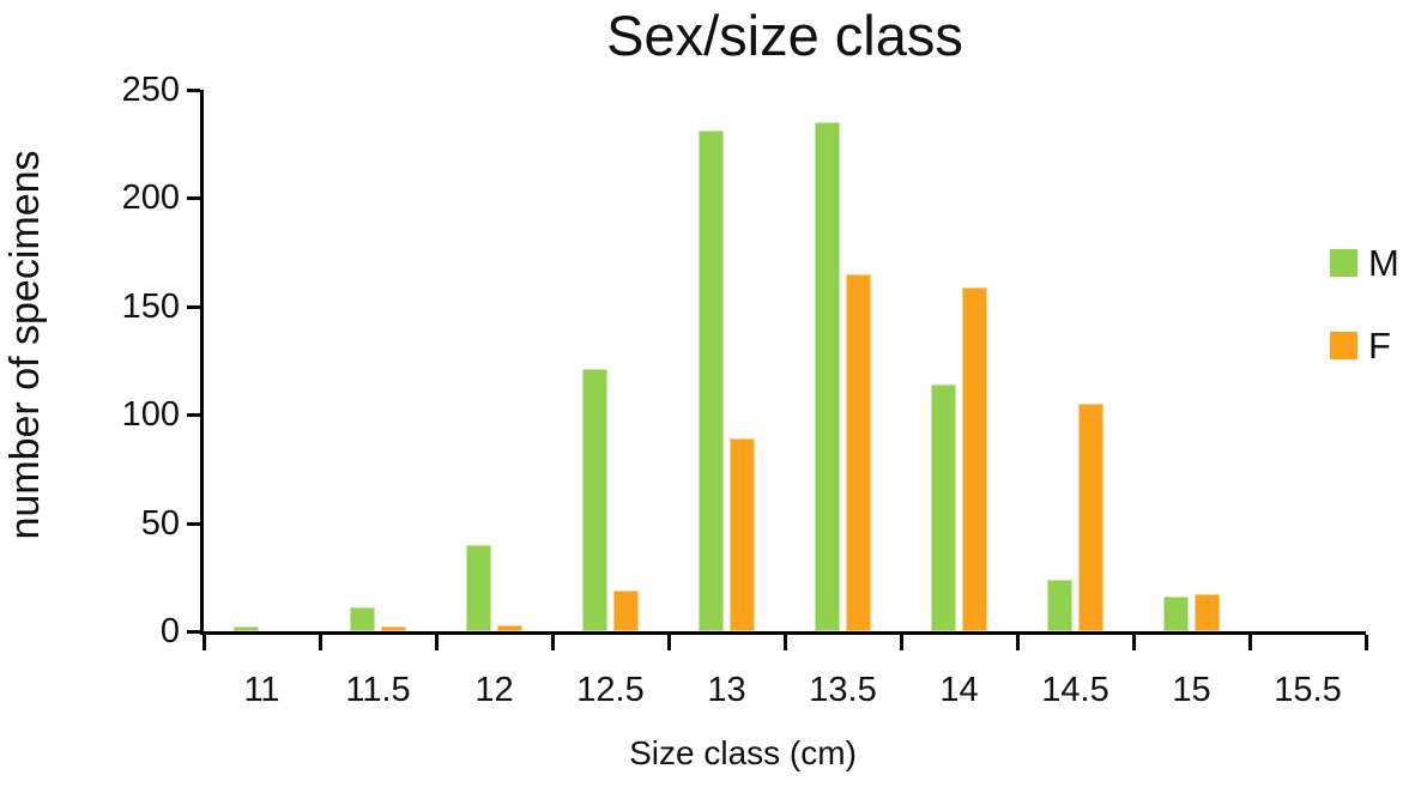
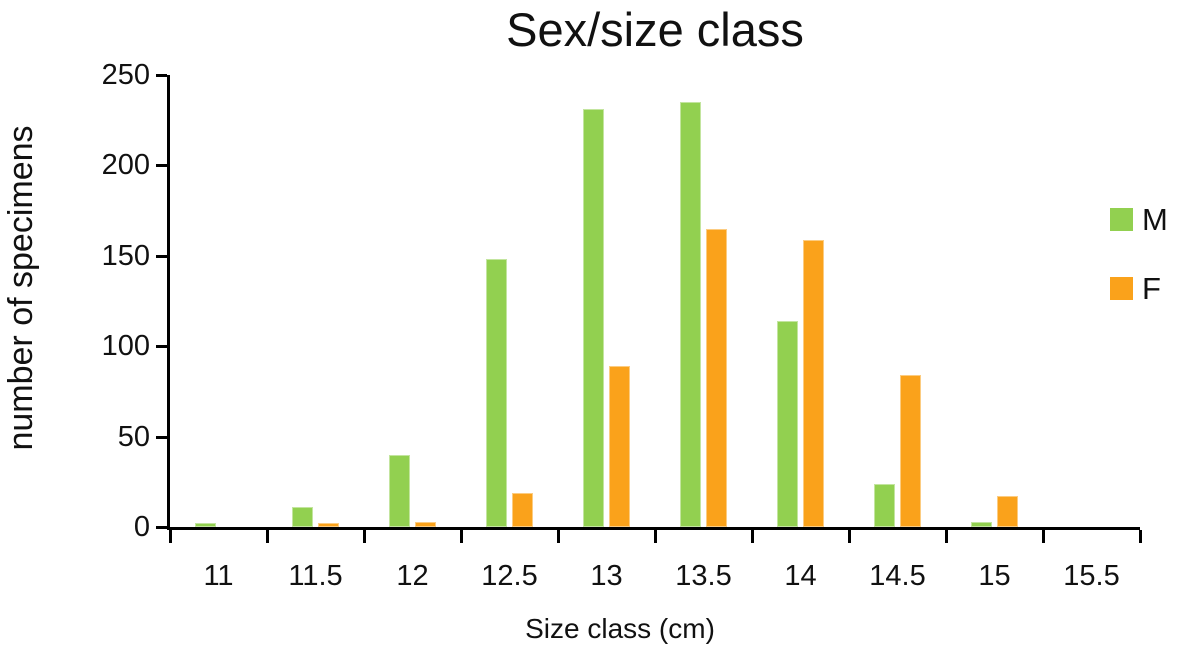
M/12.5: 121 -> 148
F/14.5: 105 -> 84
M/15: 16 -> 3
